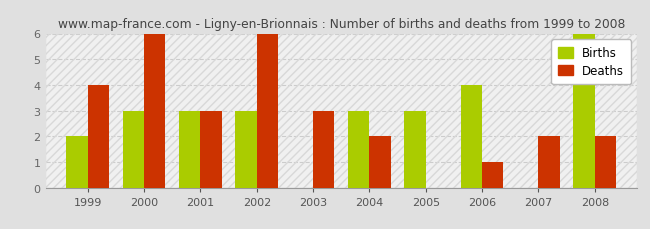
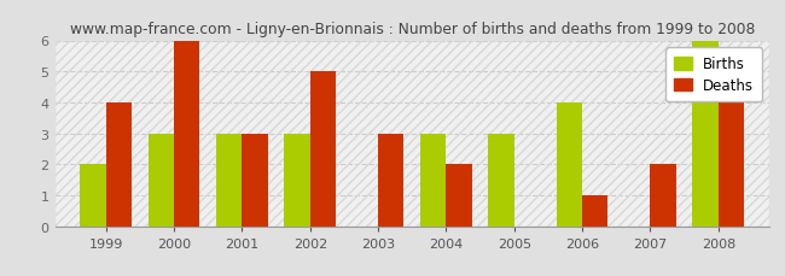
Deaths/2002: 6 -> 5
Deaths/2008: 2 -> 4
